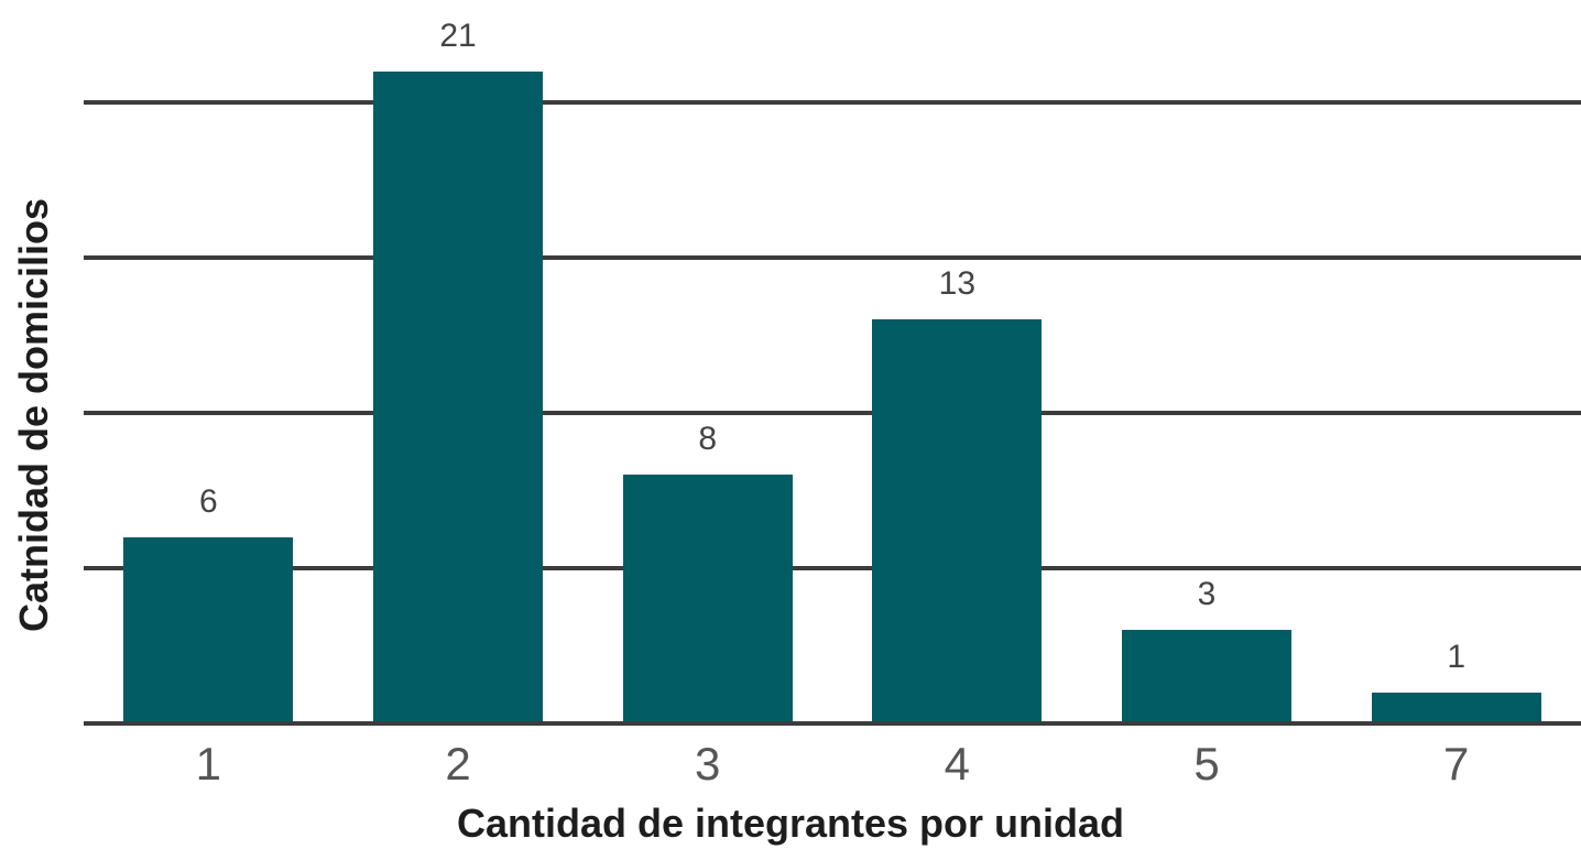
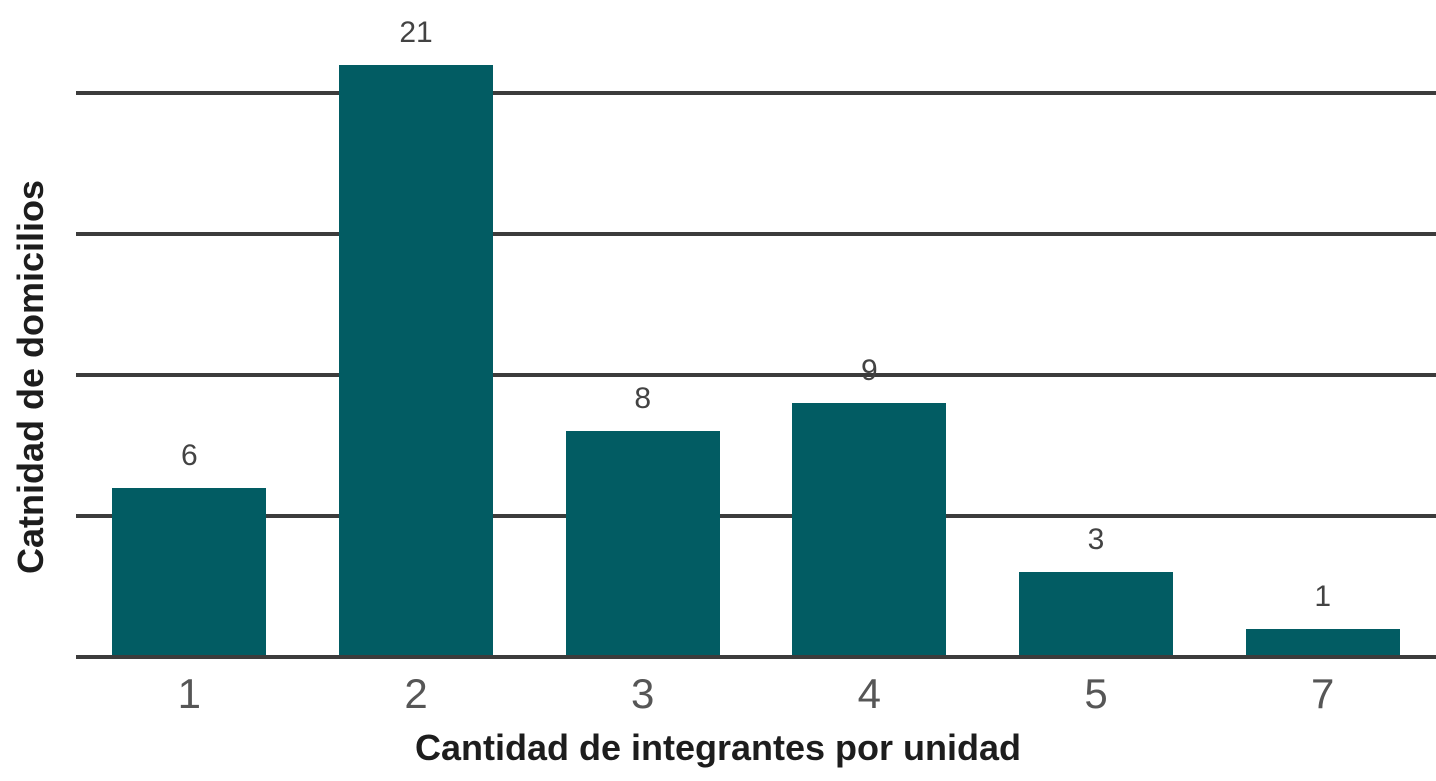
4: 13 -> 9
